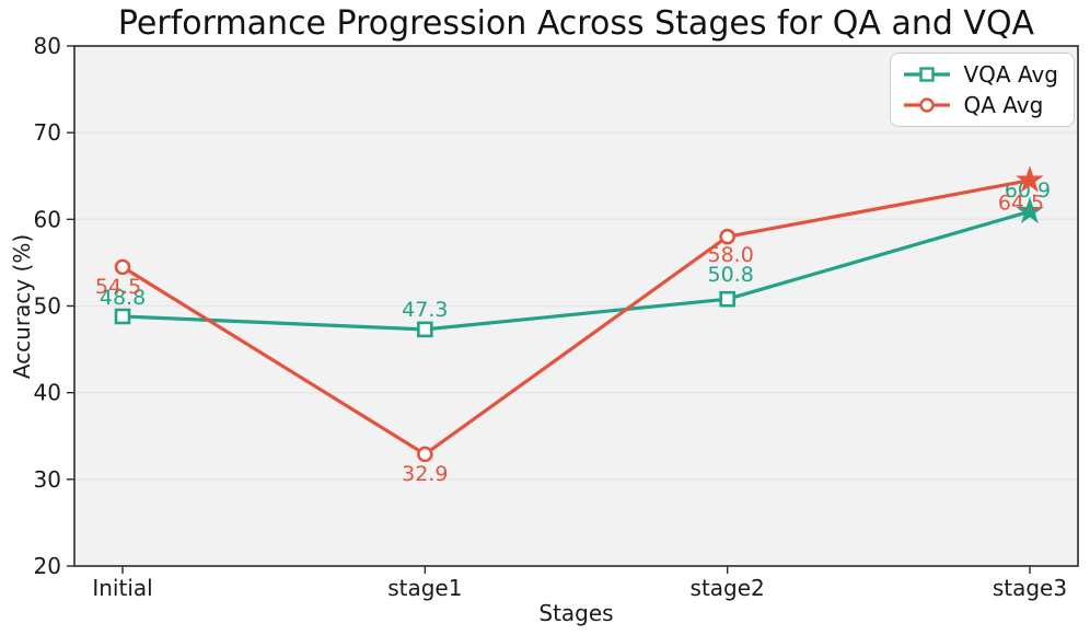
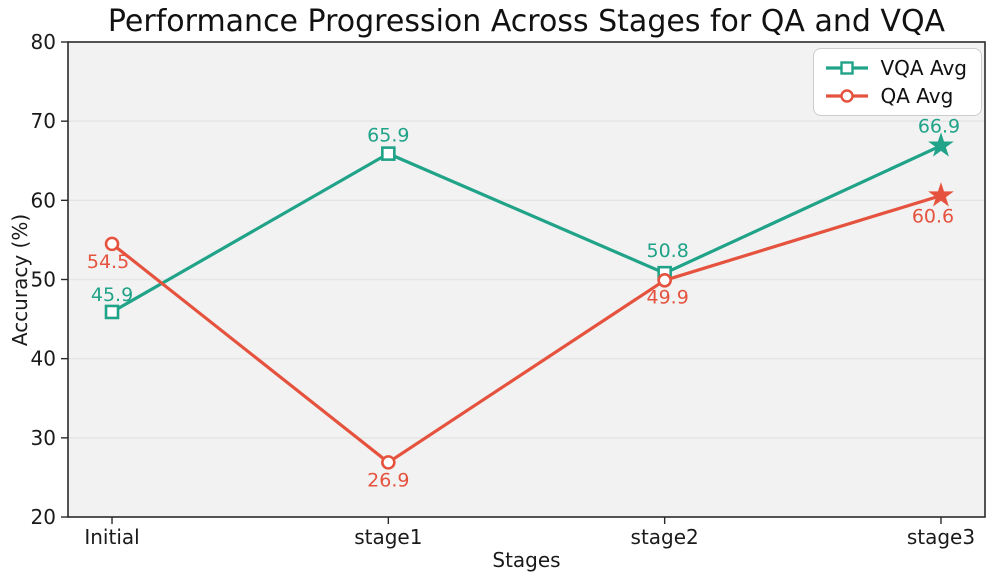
VQA Avg/Initial: 48.8 -> 45.9
VQA Avg/stage1: 47.3 -> 65.9
QA Avg/stage1: 32.9 -> 26.9
QA Avg/stage2: 58.0 -> 49.9
VQA Avg/stage3: 60.9 -> 66.9
QA Avg/stage3: 64.5 -> 60.6
